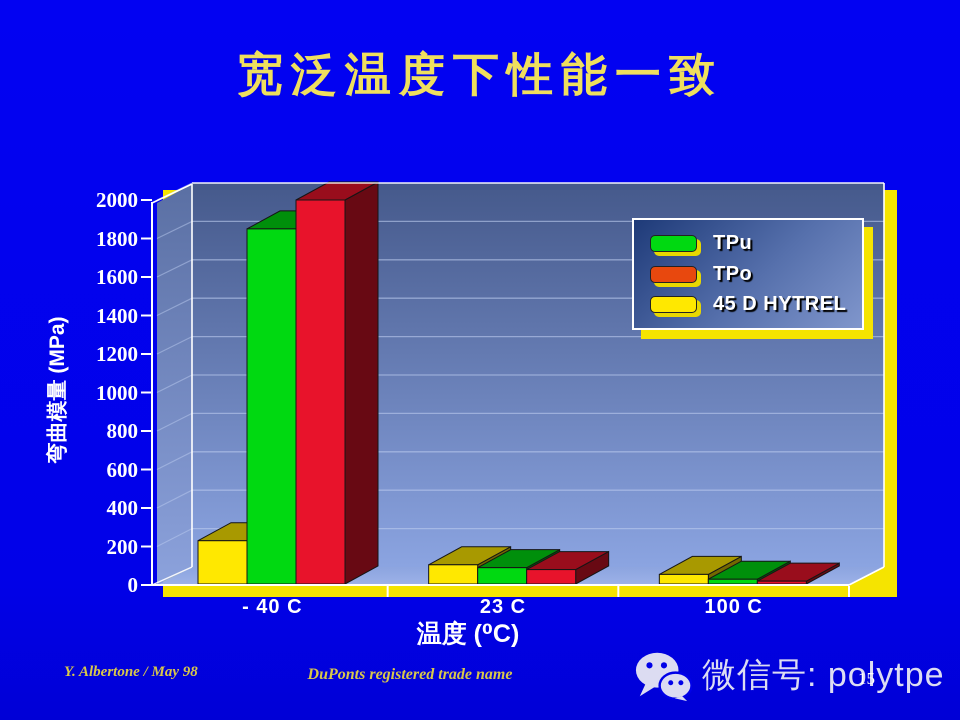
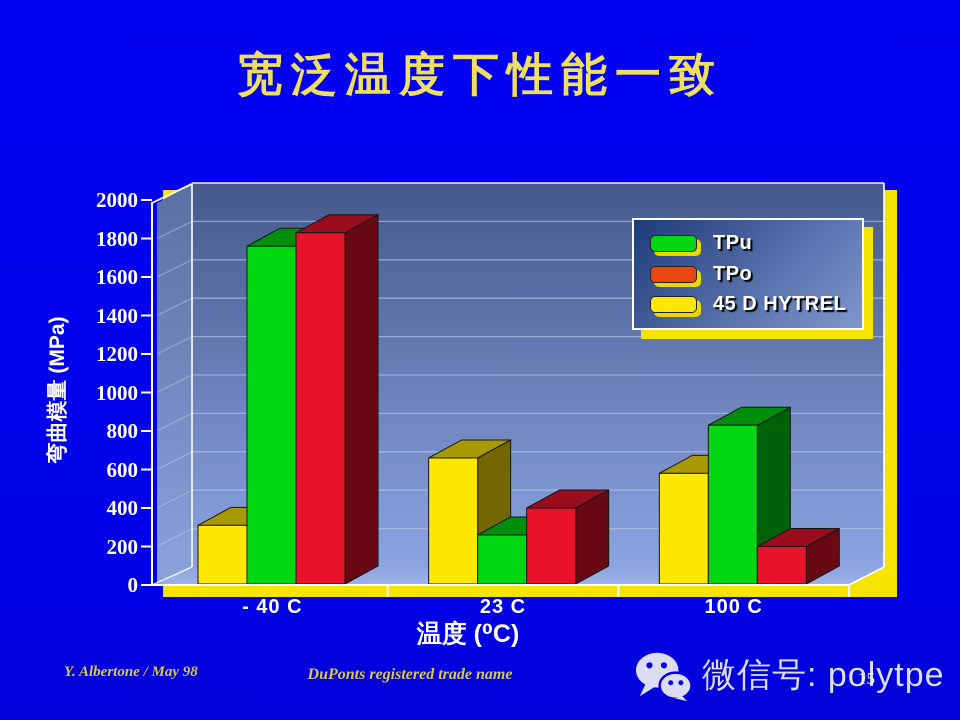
TPu/- 40 C: 1850 -> 1760
TPo/- 40 C: 2000 -> 1830
45 D HYTREL/- 40 C: 230 -> 310
TPu/23 C: 90 -> 260
TPo/23 C: 80 -> 400
45 D HYTREL/23 C: 100 -> 660
TPu/100 C: 30 -> 830
TPo/100 C: 20 -> 200
45 D HYTREL/100 C: 60 -> 580
